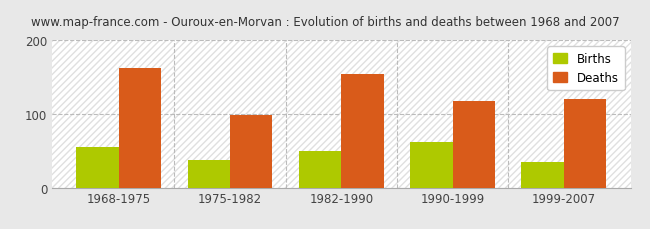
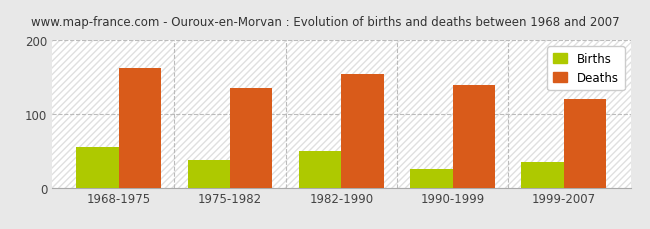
Deaths/1975-1982: 98 -> 135
Births/1990-1999: 62 -> 25
Deaths/1990-1999: 118 -> 140
